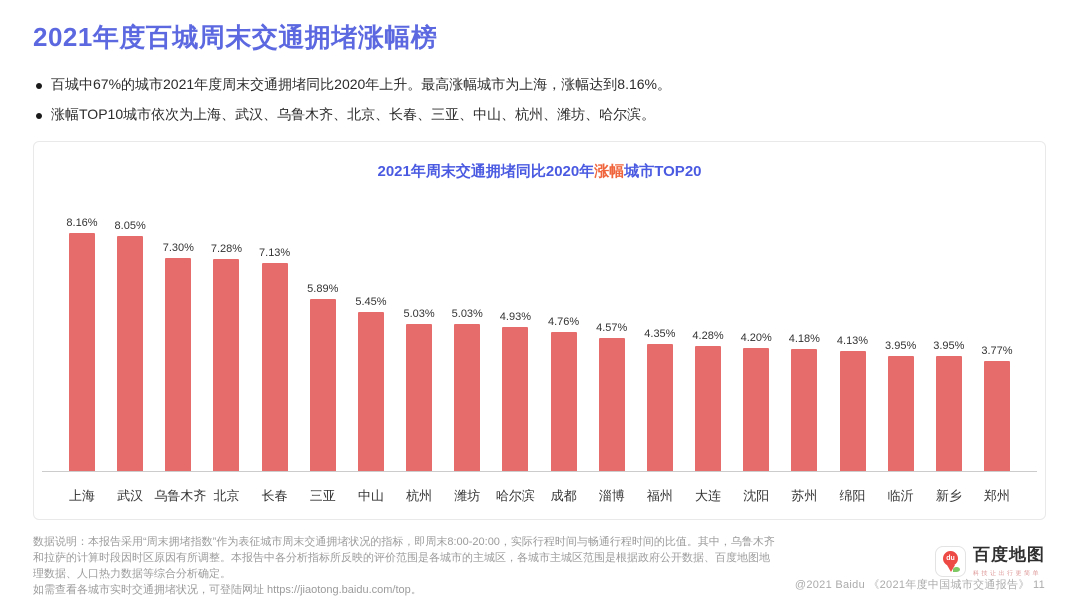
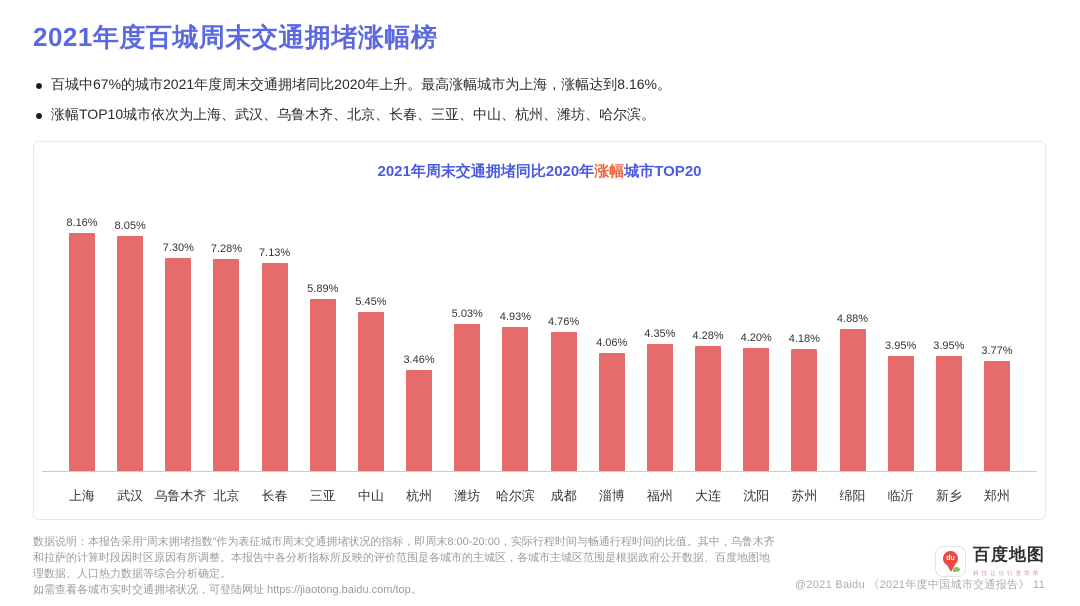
杭州: 5.03% -> 3.46%
淄博: 4.57% -> 4.06%
绵阳: 4.13% -> 4.88%
